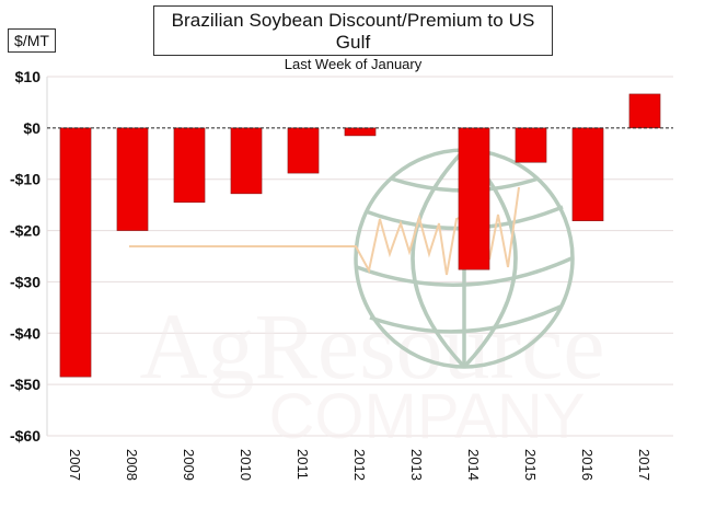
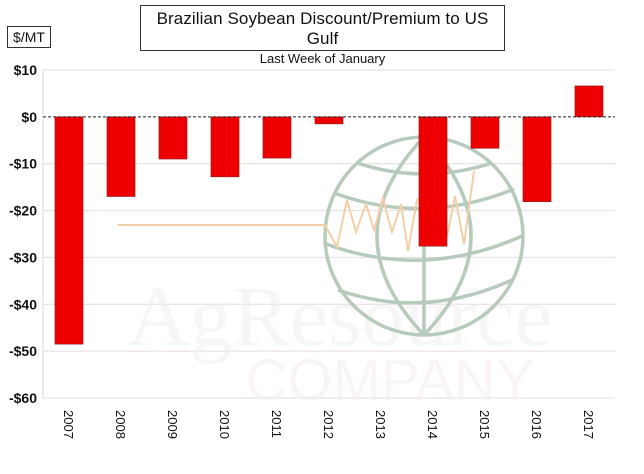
2008: -$20 -> -$17
2009: -$14 -> -$9
